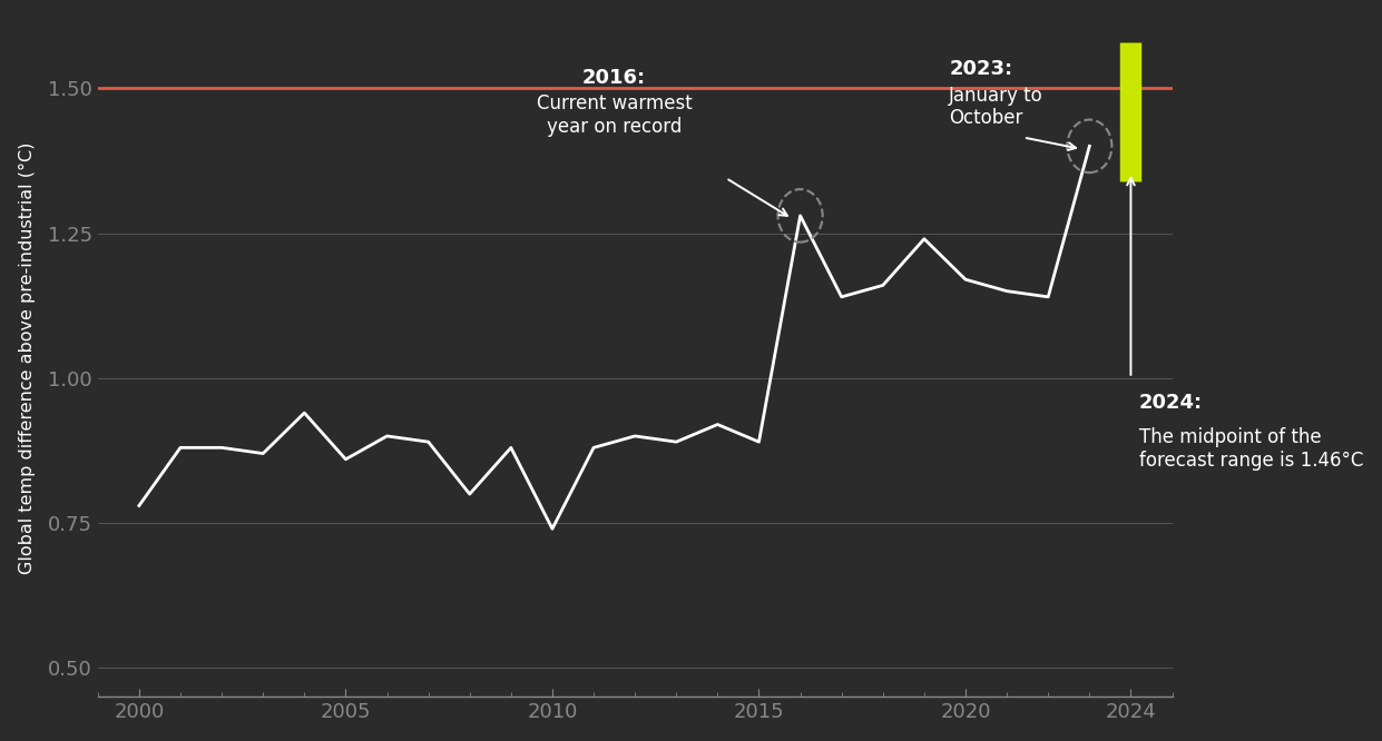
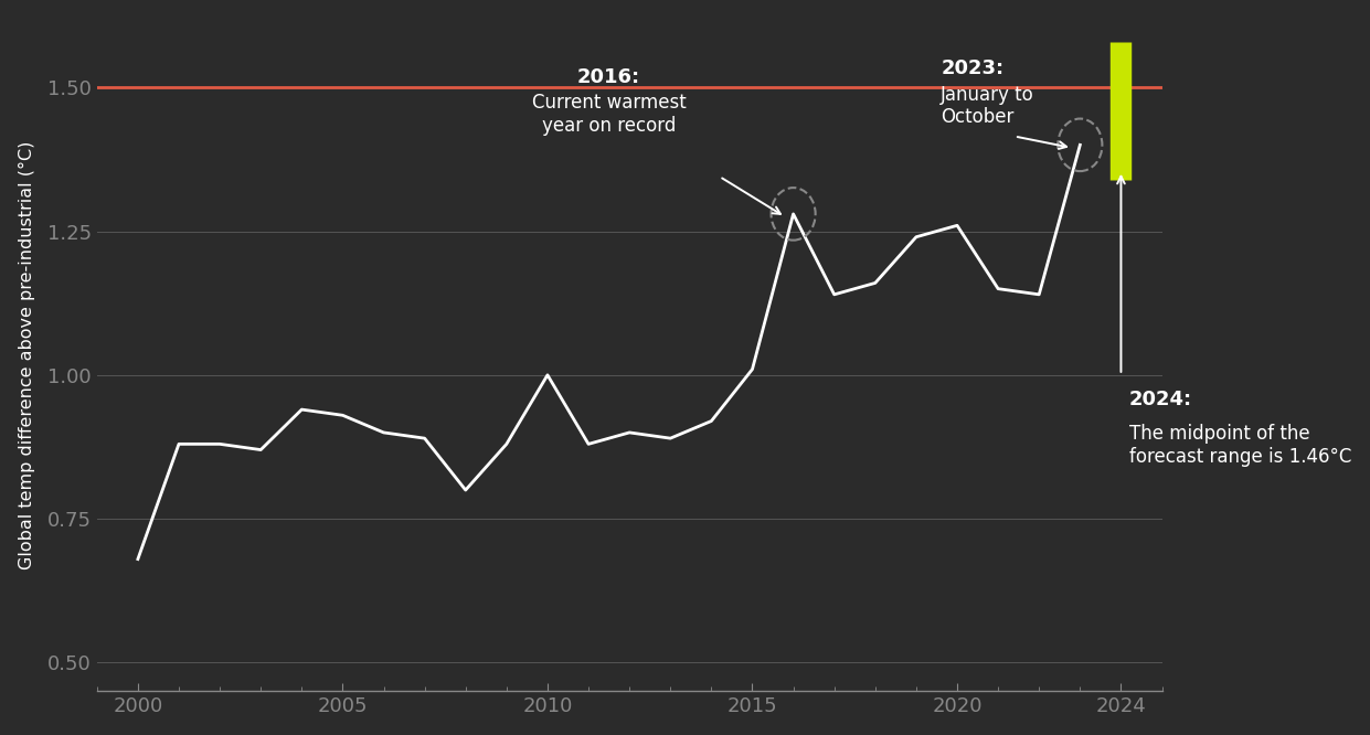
2000: 0.78 -> 0.68
2005: 0.86 -> 0.93
2010: 0.74 -> 1.00
2015: 0.89 -> 1.01
2020: 1.17 -> 1.26
